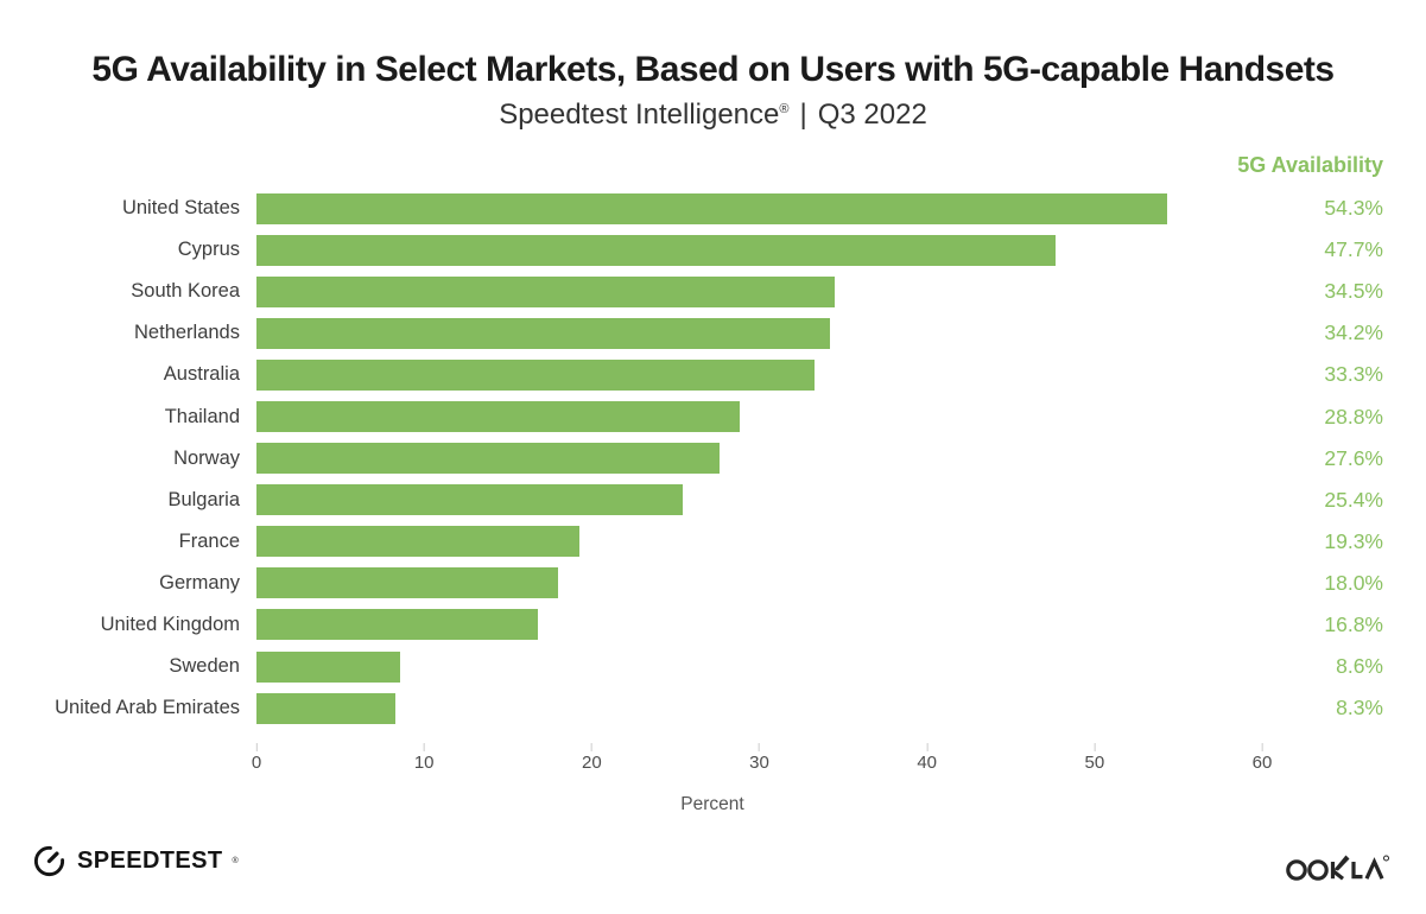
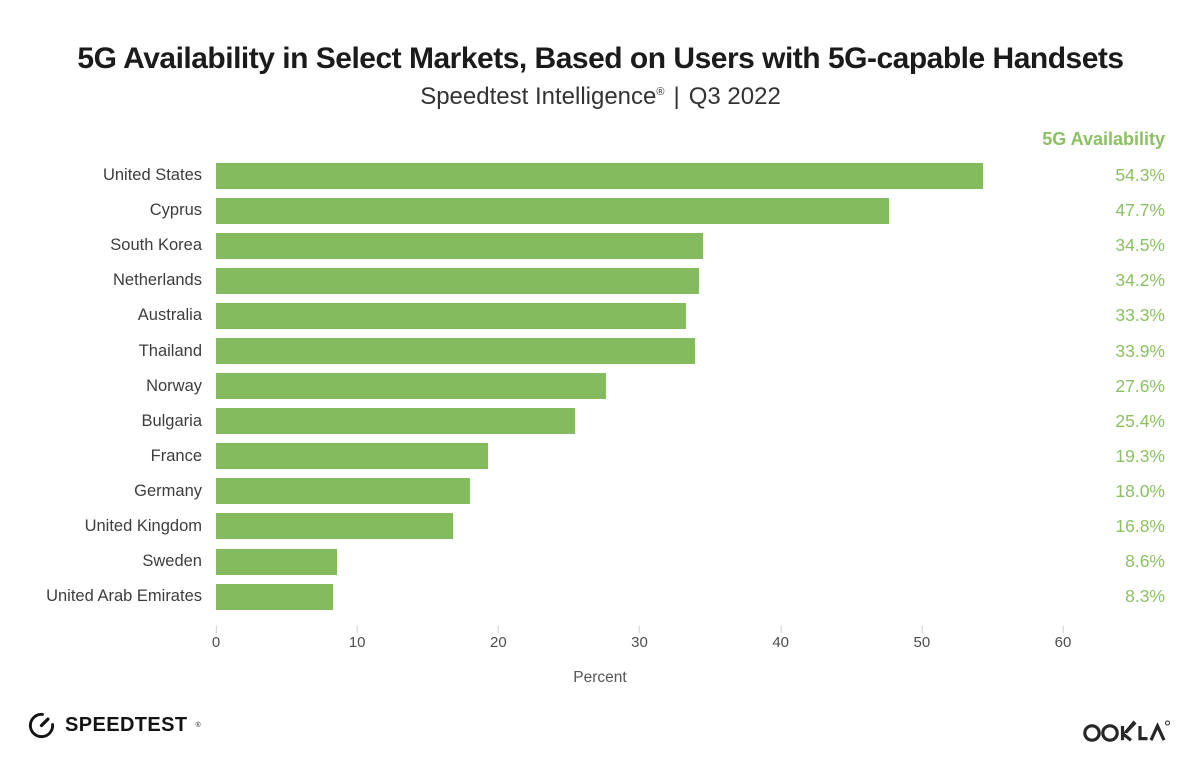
Thailand: 28.8% -> 33.9%
